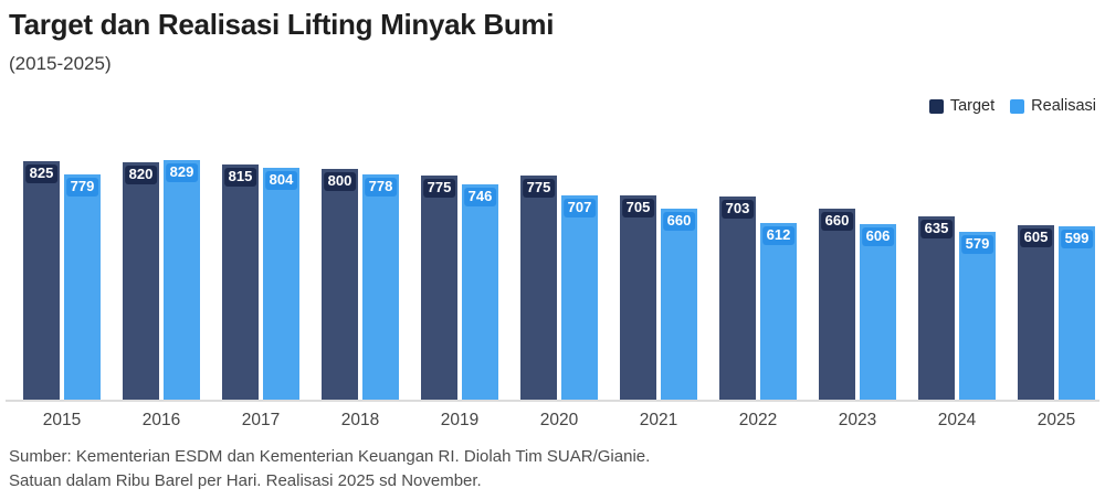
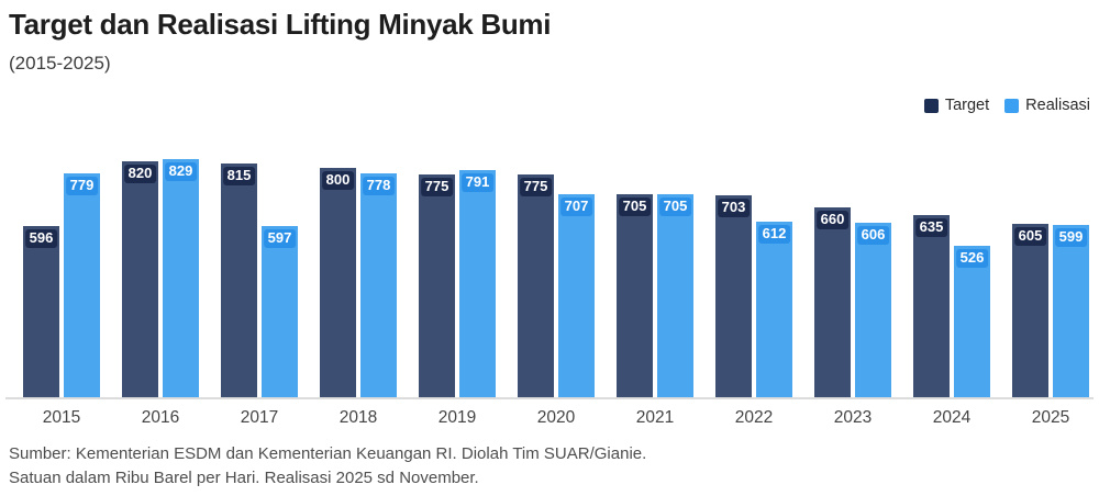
Target/2015: 825 -> 596
Realisasi/2017: 804 -> 597
Realisasi/2019: 746 -> 791
Realisasi/2021: 660 -> 705
Realisasi/2024: 579 -> 526
